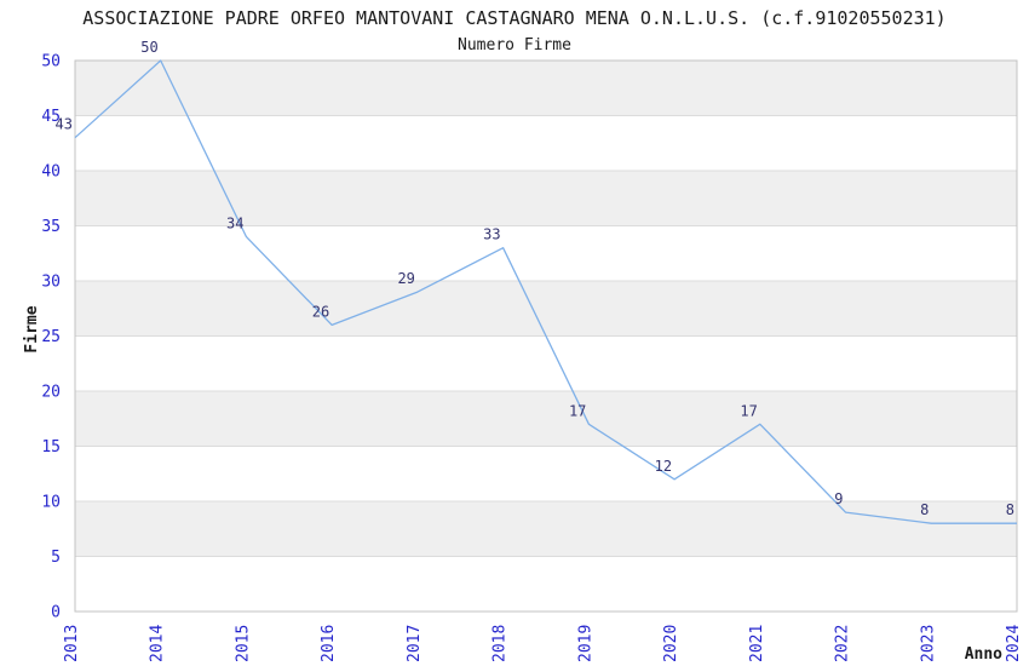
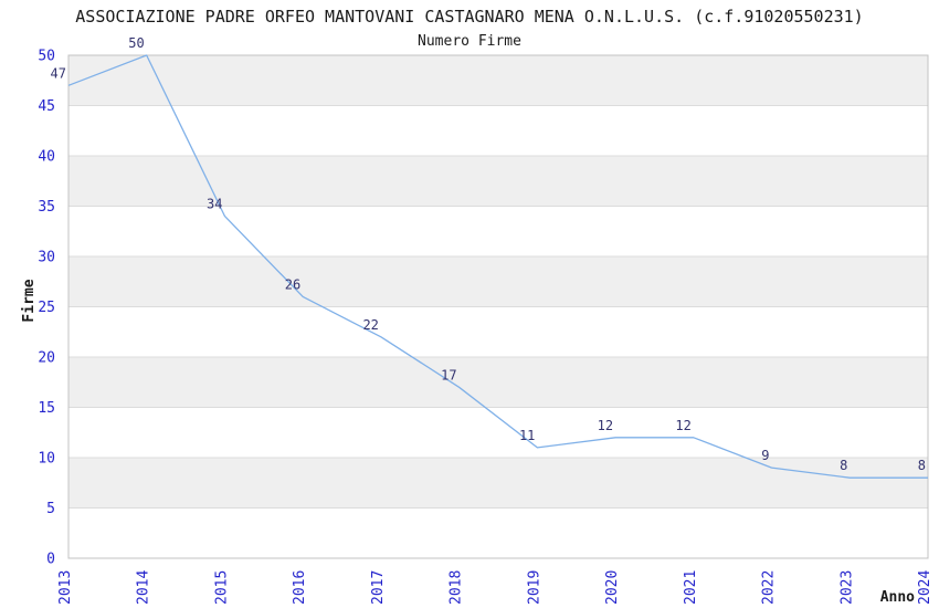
2013: 43 -> 47
2017: 29 -> 22
2018: 33 -> 17
2019: 17 -> 11
2021: 17 -> 12
